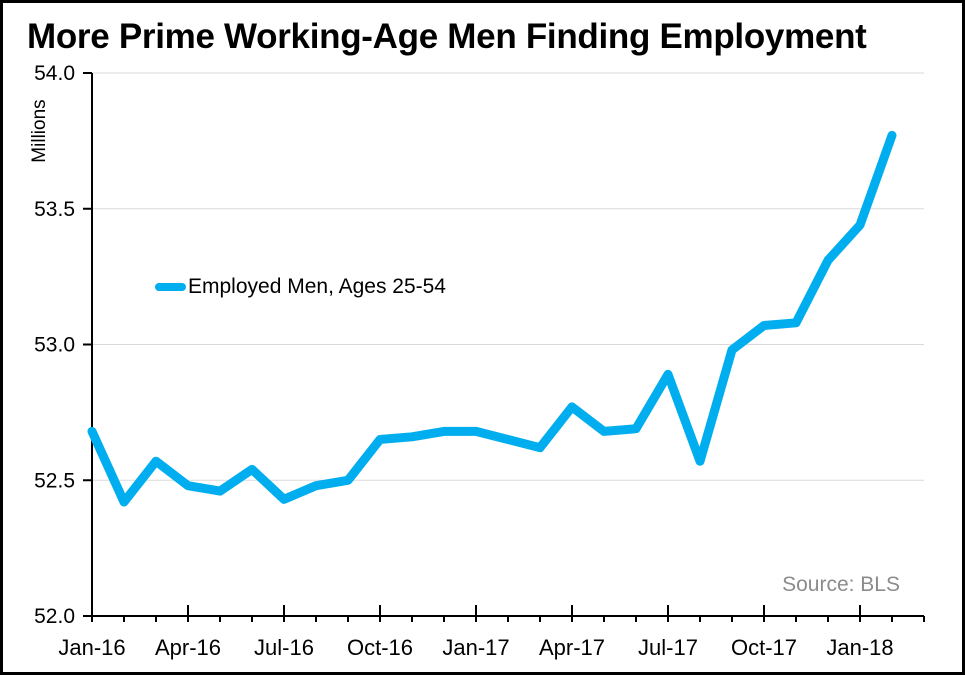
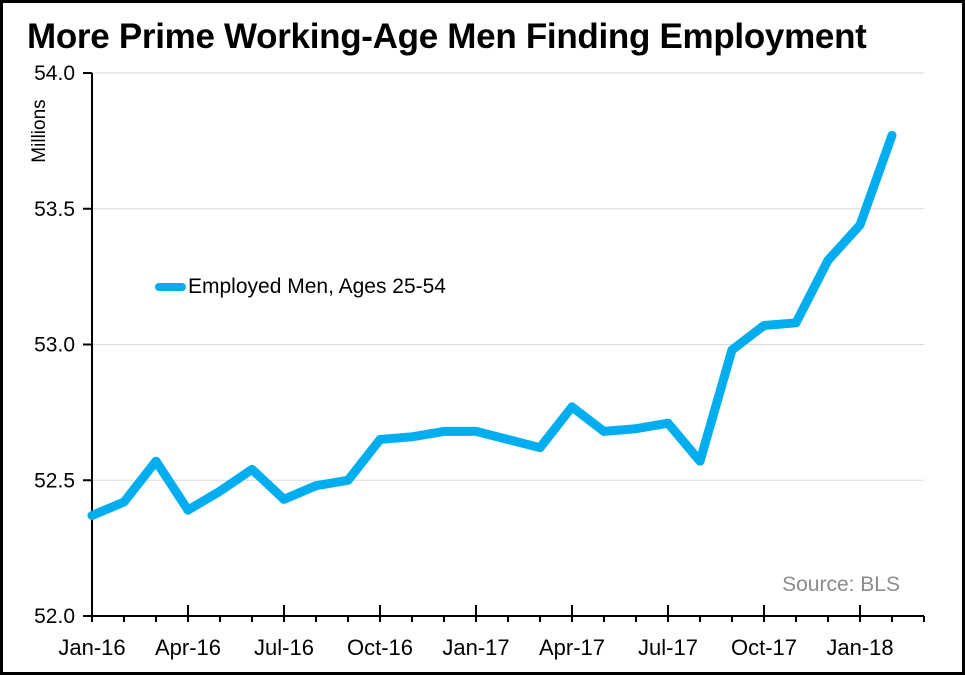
Jan-16: 52.68 -> 52.37
Apr-16: 52.48 -> 52.39
Jul-17: 52.89 -> 52.71
